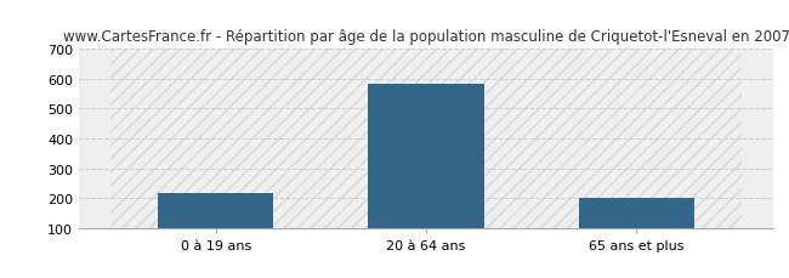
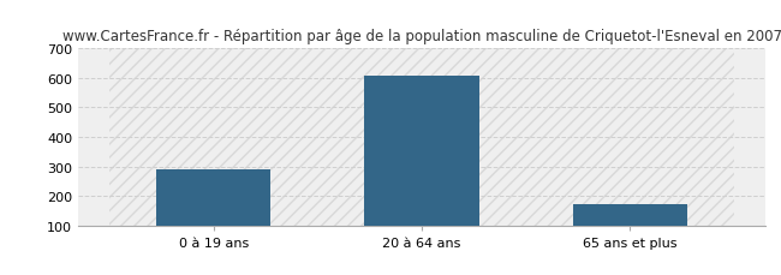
0 à 19 ans: 215 -> 290
20 à 64 ans: 585 -> 607
65 ans et plus: 200 -> 172
